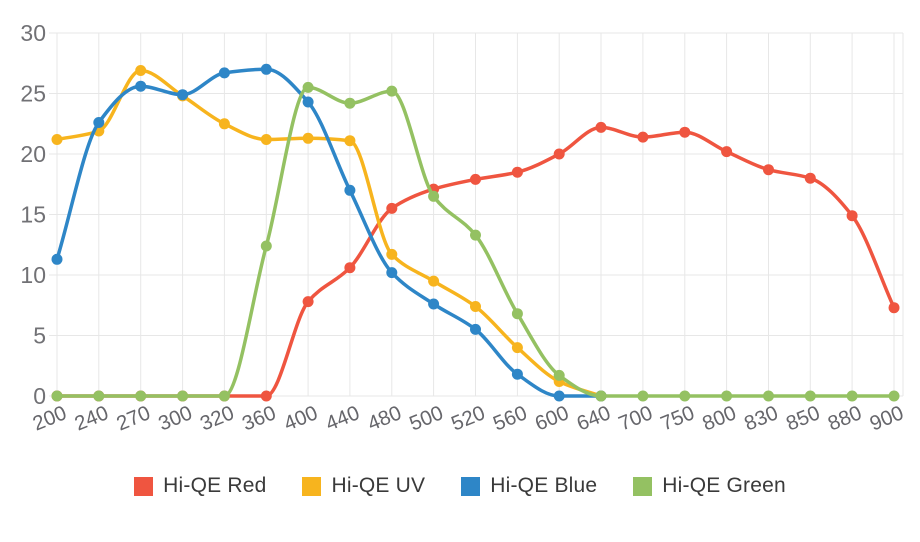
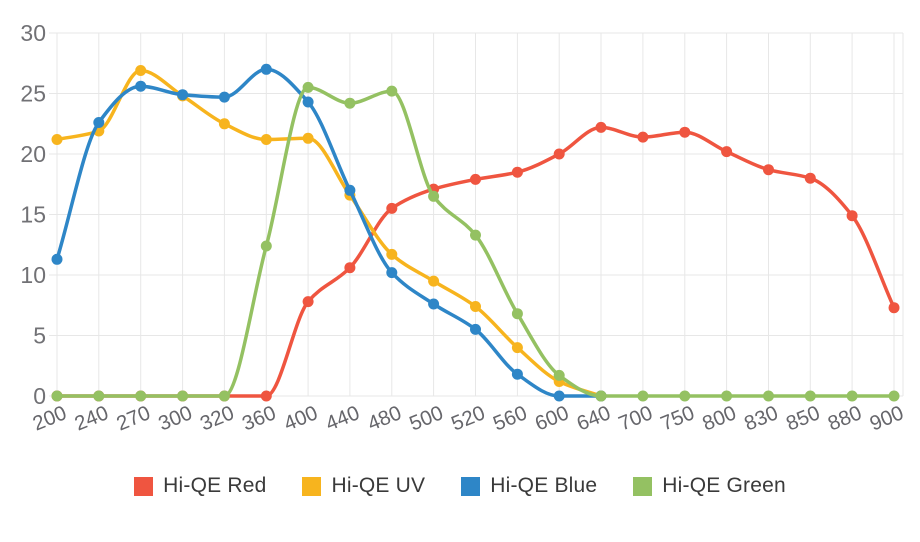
Hi-QE Blue/320: 26.7 -> 24.7
Hi-QE UV/440: 21.1 -> 16.6
